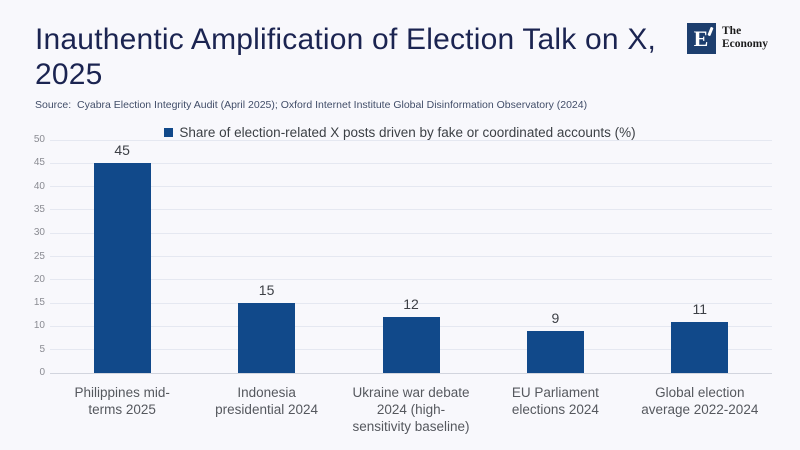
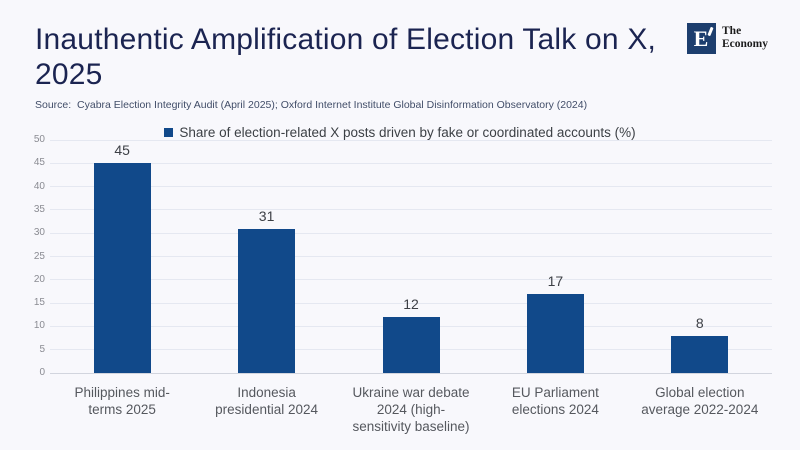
Indonesia presidential 2024: 15 -> 31
EU Parliament elections 2024: 9 -> 17
Global election average 2022-2024: 11 -> 8
